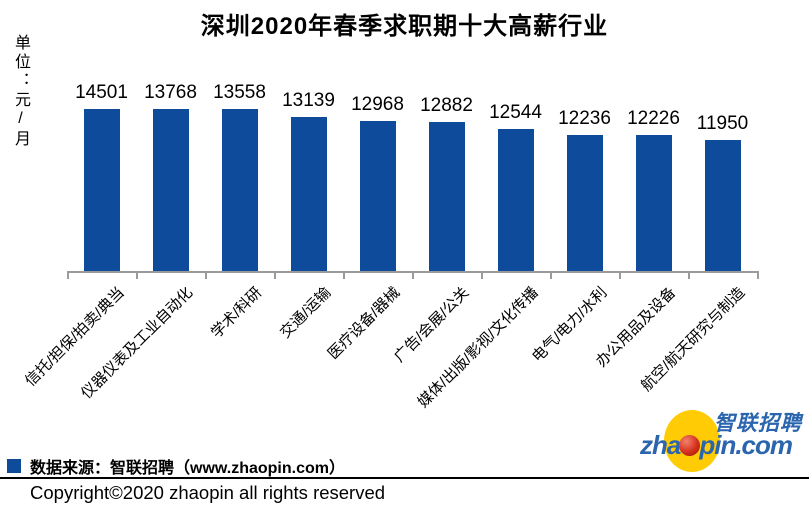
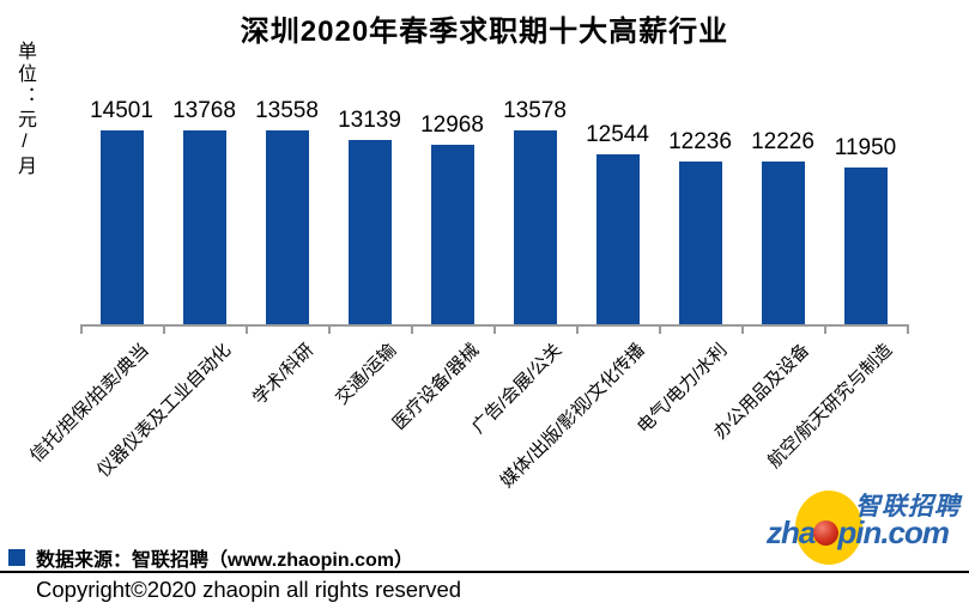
广告/会展/公关: 12882 -> 13578
